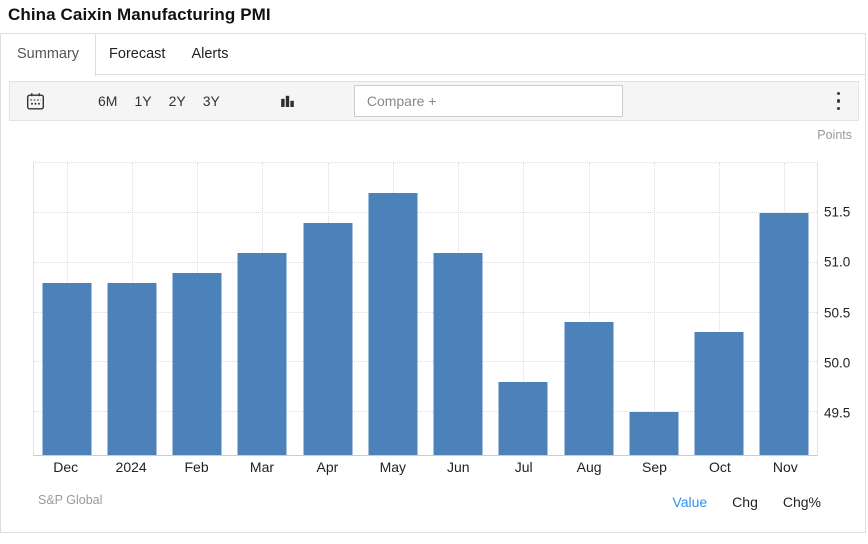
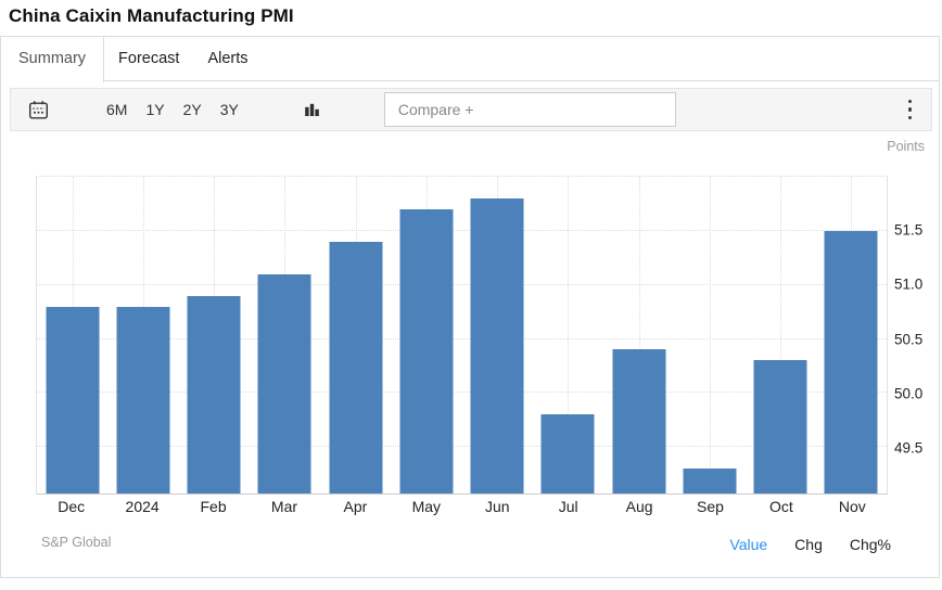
Jun: 51.1 -> 51.8
Sep: 49.5 -> 49.3
